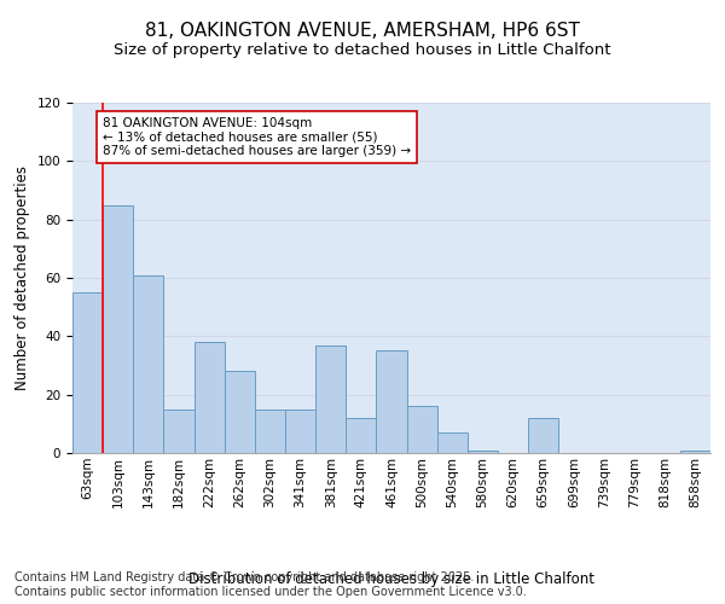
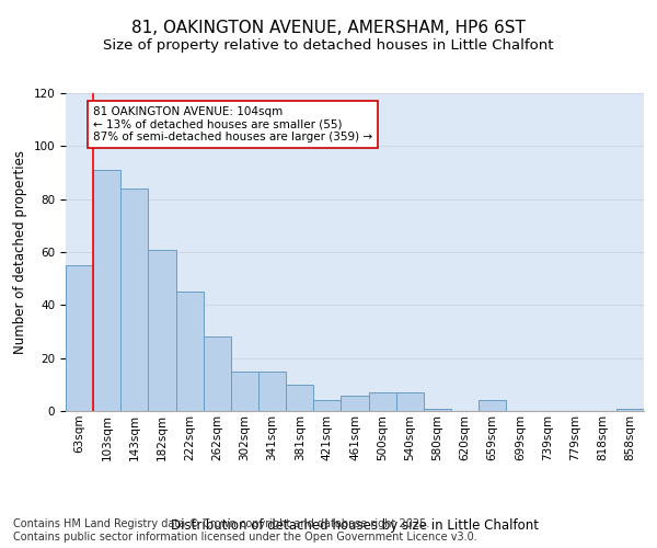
103sqm: 85 -> 91
143sqm: 61 -> 84
182sqm: 15 -> 61
222sqm: 38 -> 45
381sqm: 37 -> 10
421sqm: 12 -> 4
461sqm: 35 -> 6
500sqm: 16 -> 7
659sqm: 12 -> 4
